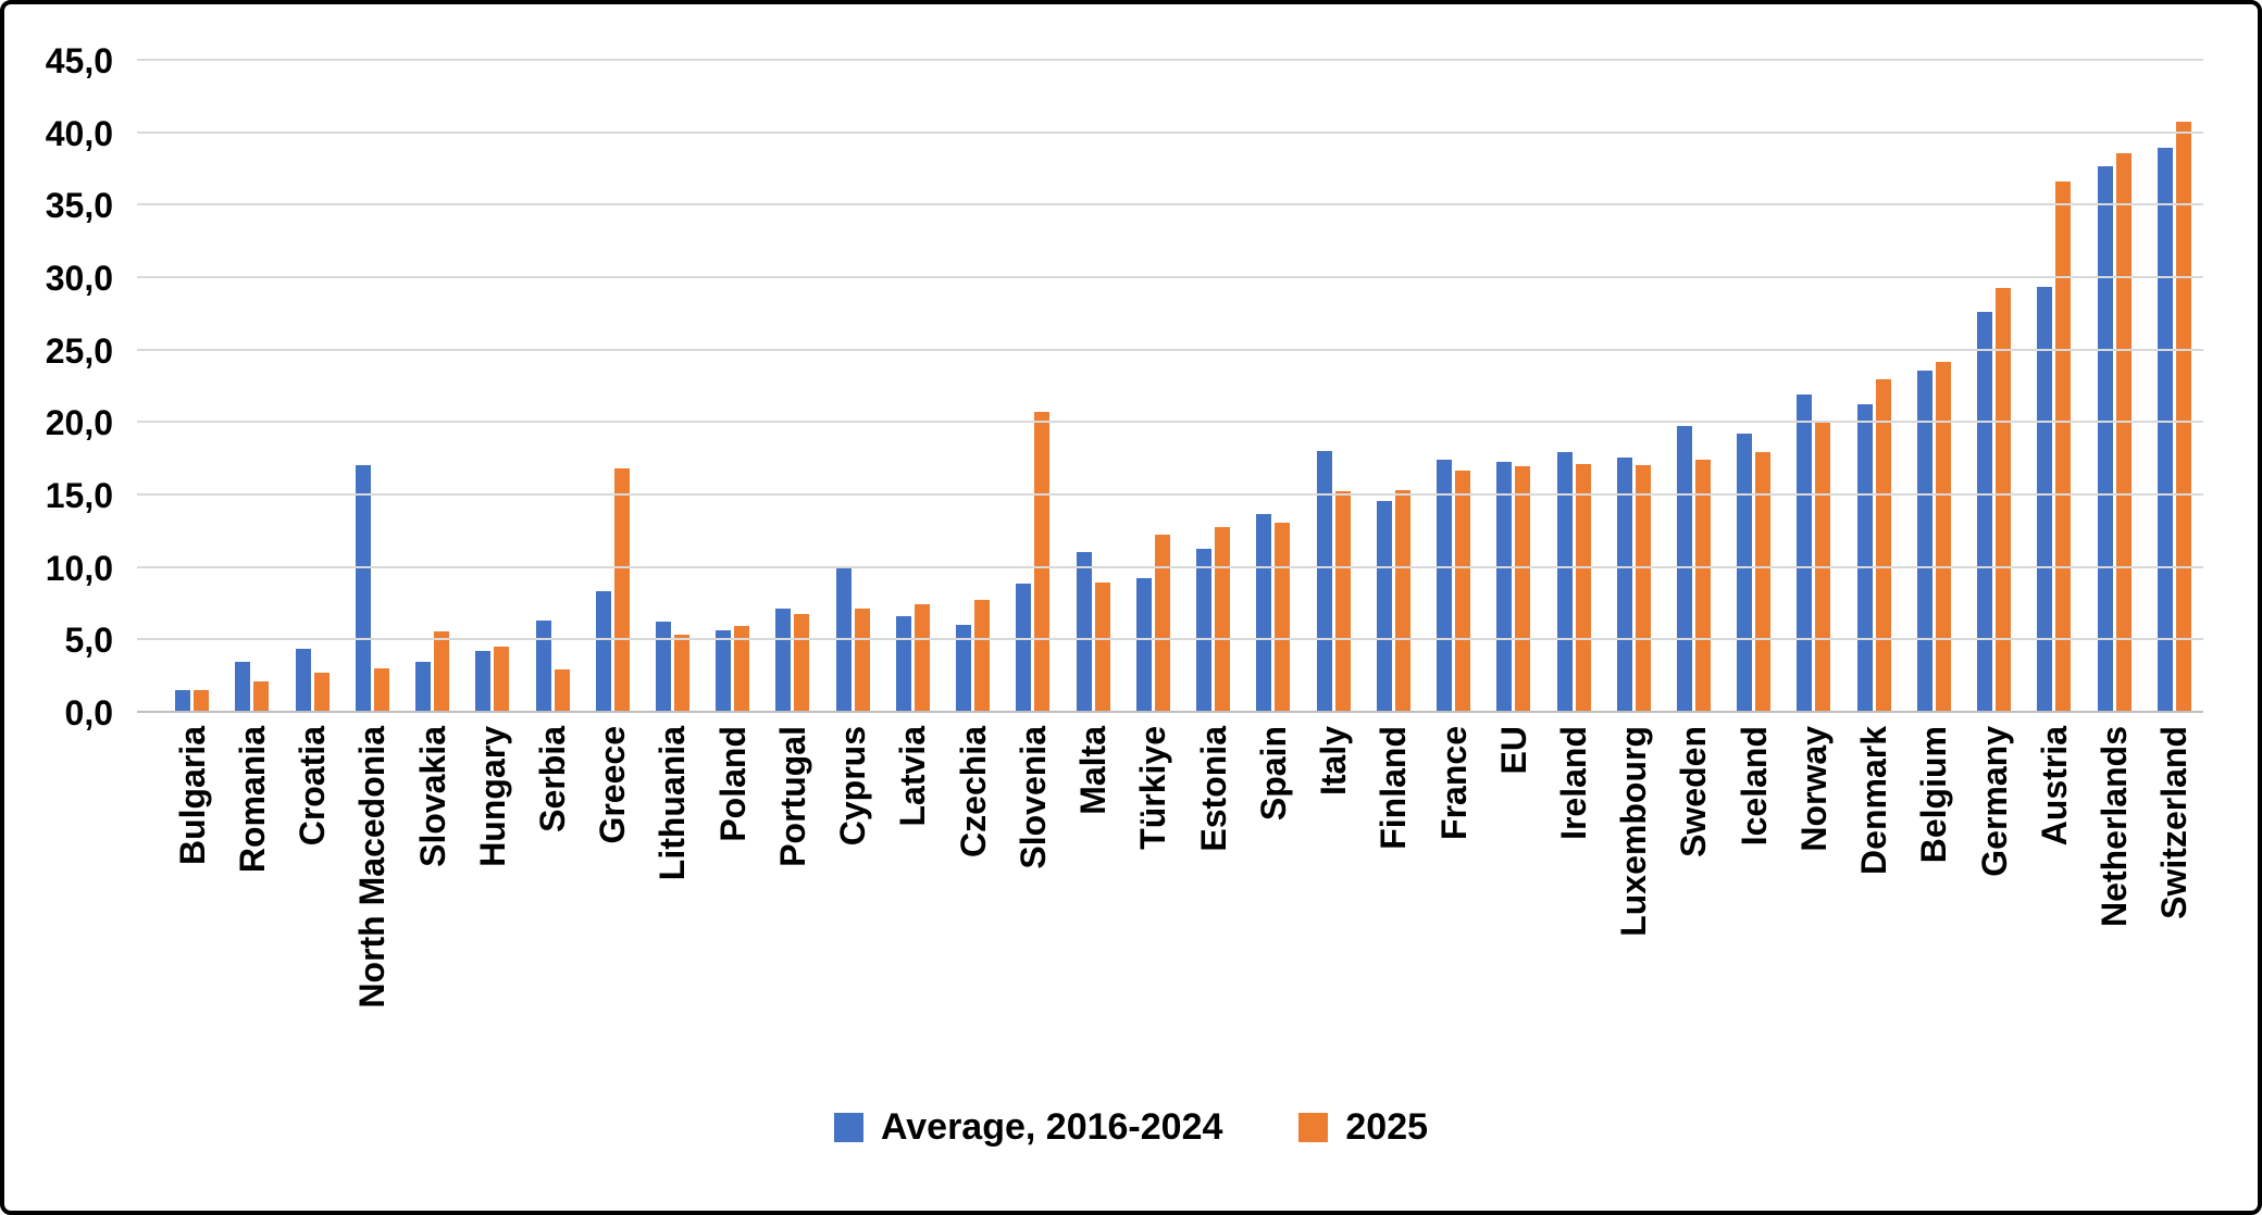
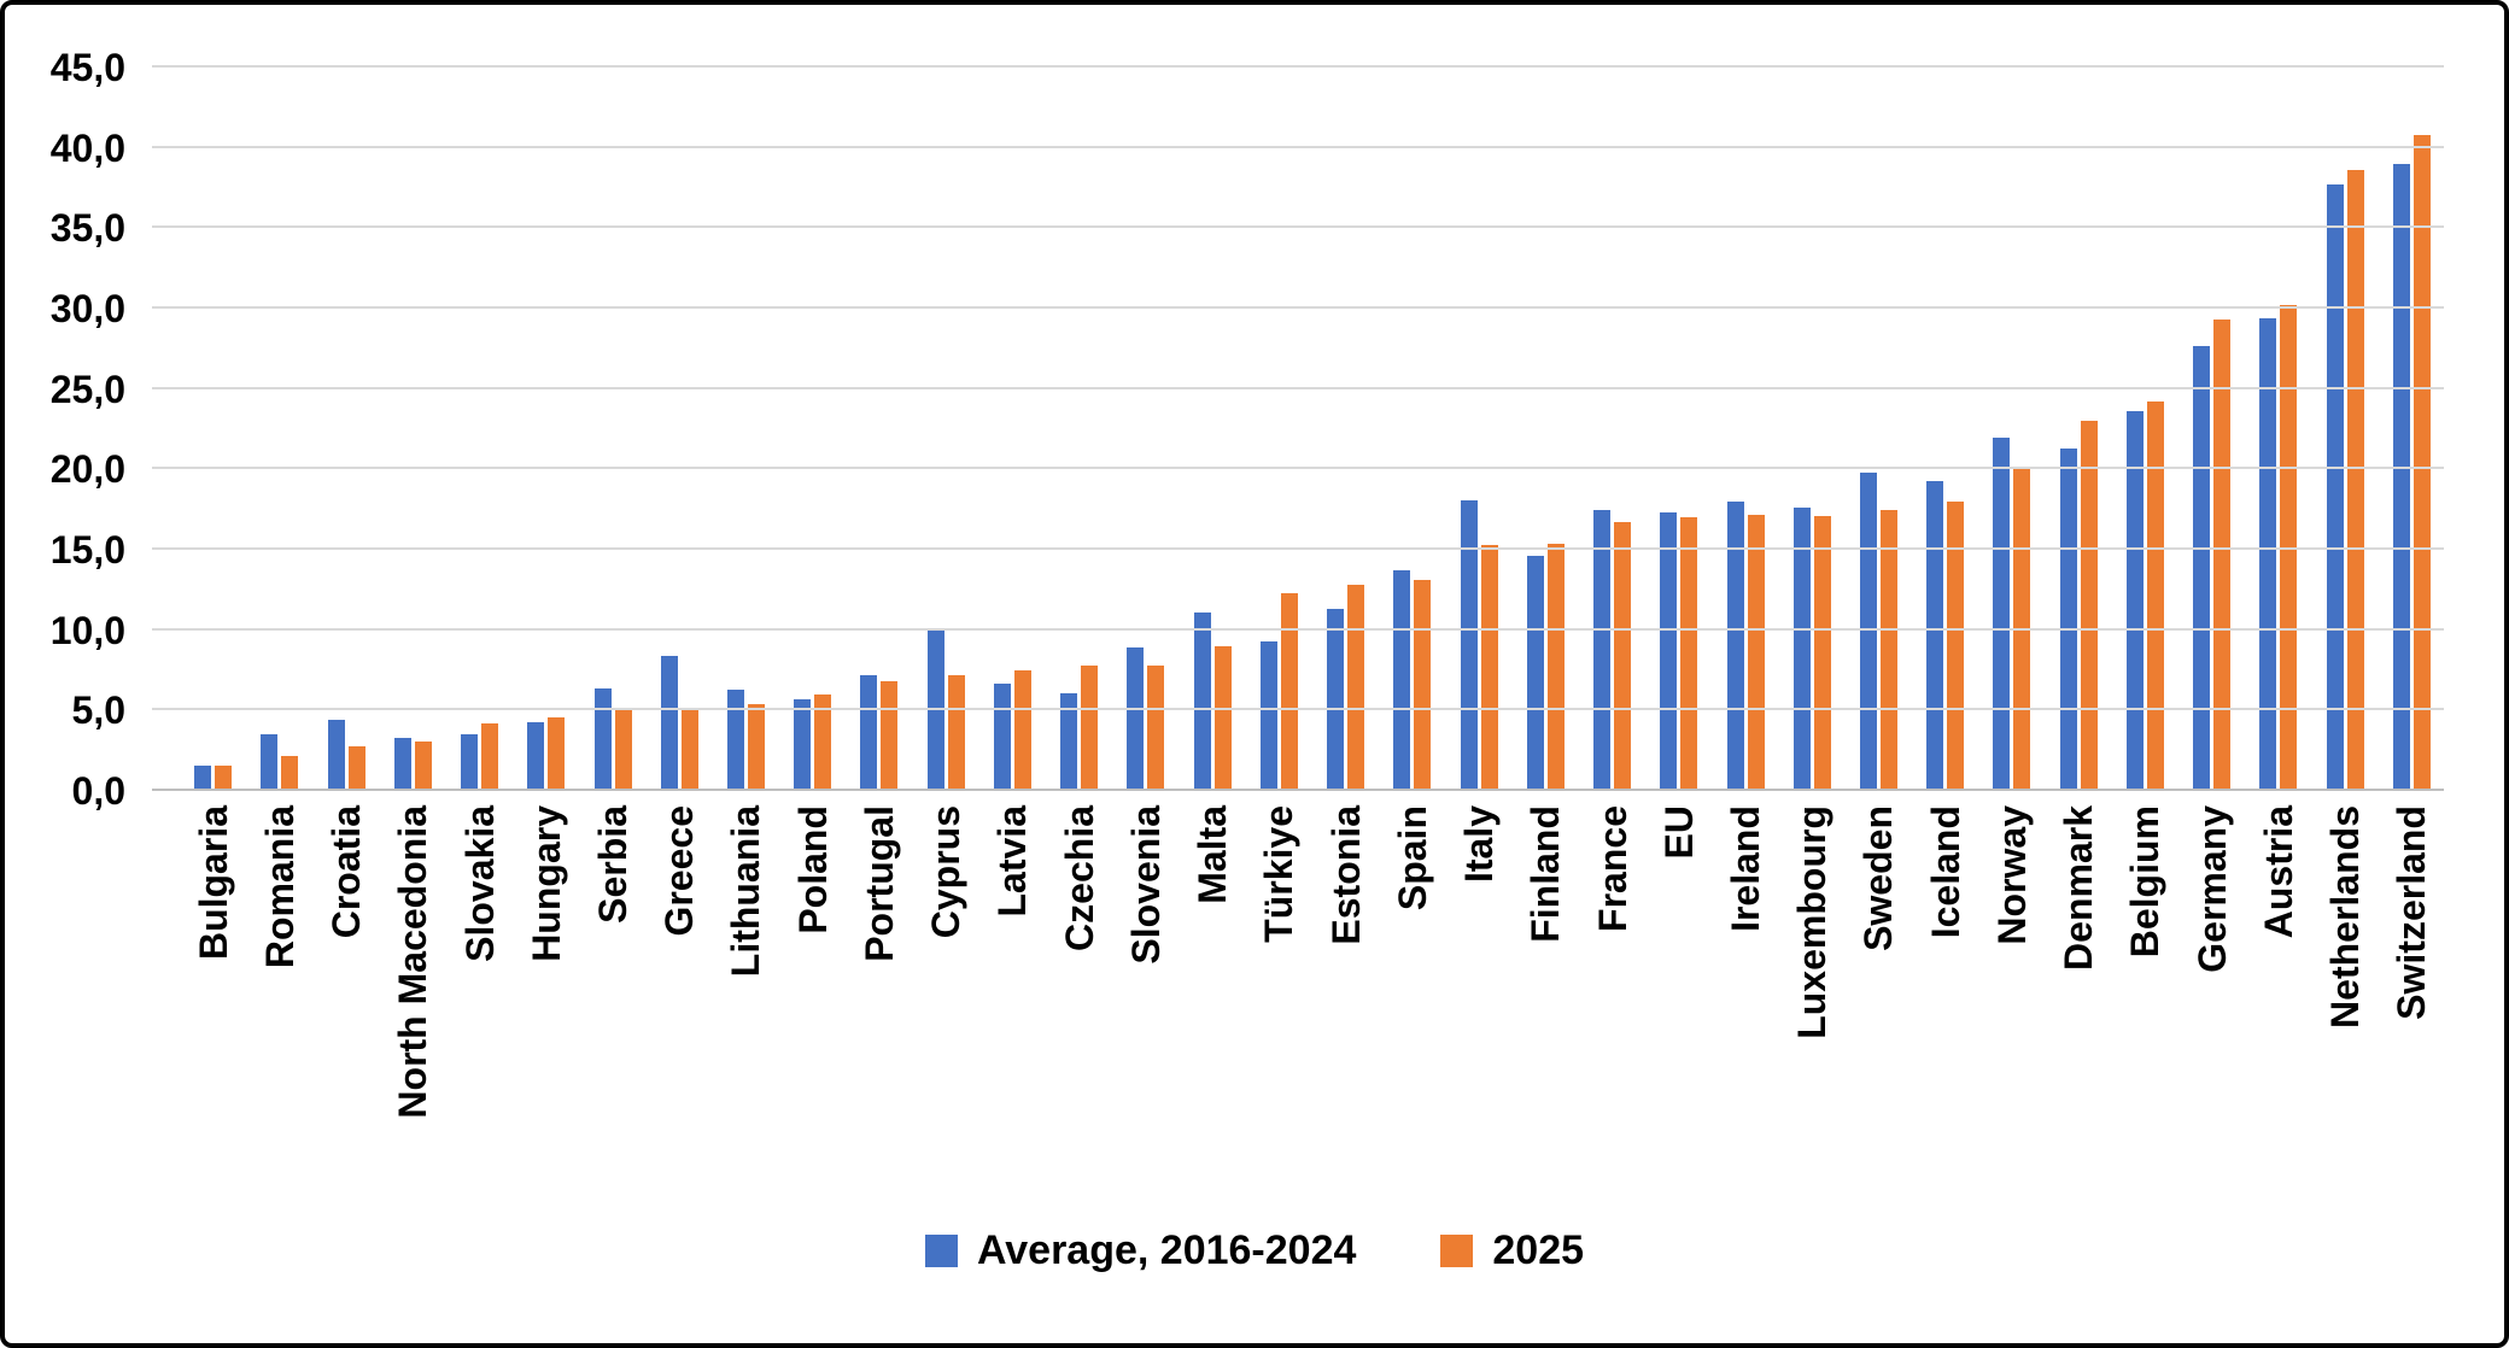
Average, 2016-2024/North Macedonia: 17,1 -> 3,3
2025/Slovakia: 5,6 -> 4,2
2025/Serbia: 3,0 -> 5,0
2025/Greece: 16,9 -> 5,1
2025/Slovenia: 20,8 -> 7,8
2025/Austria: 36,7 -> 30,2
